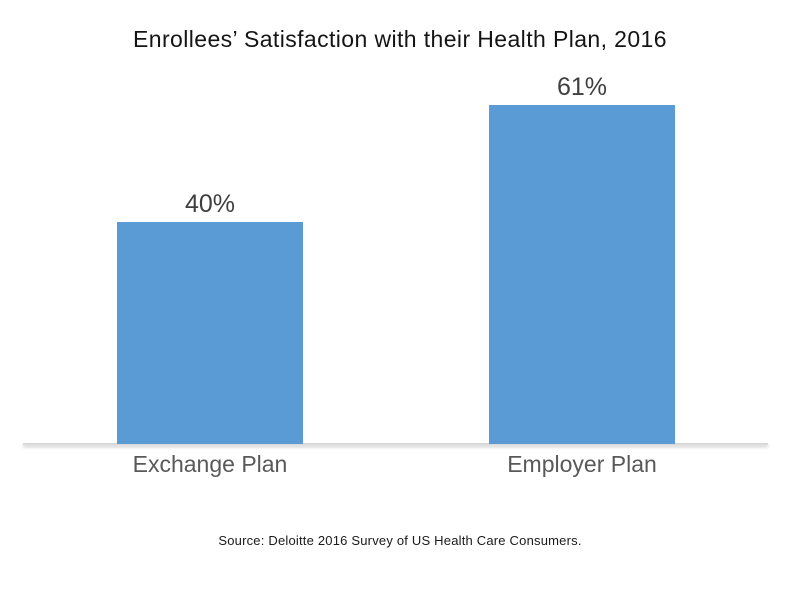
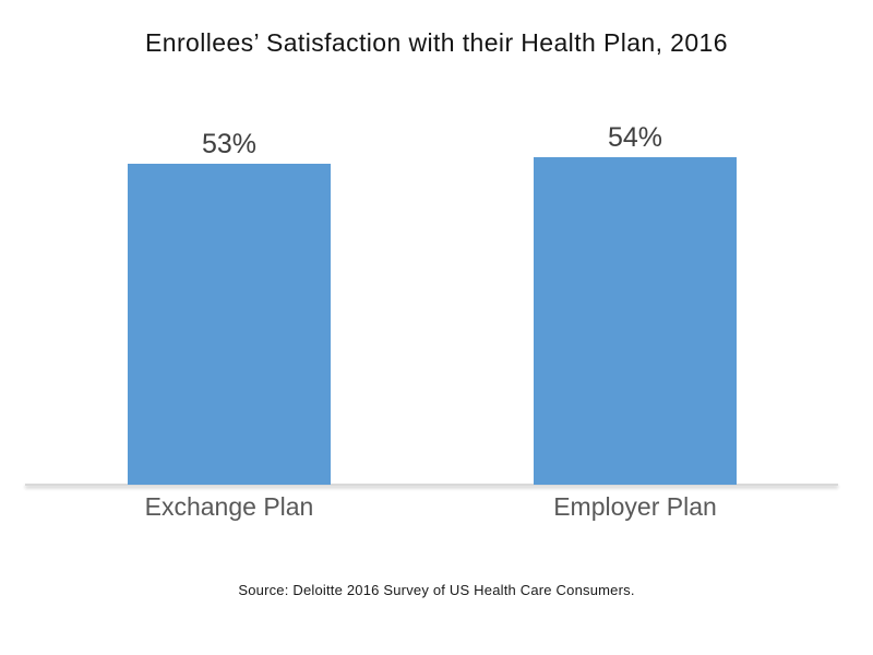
Exchange Plan: 40% -> 53%
Employer Plan: 61% -> 54%
